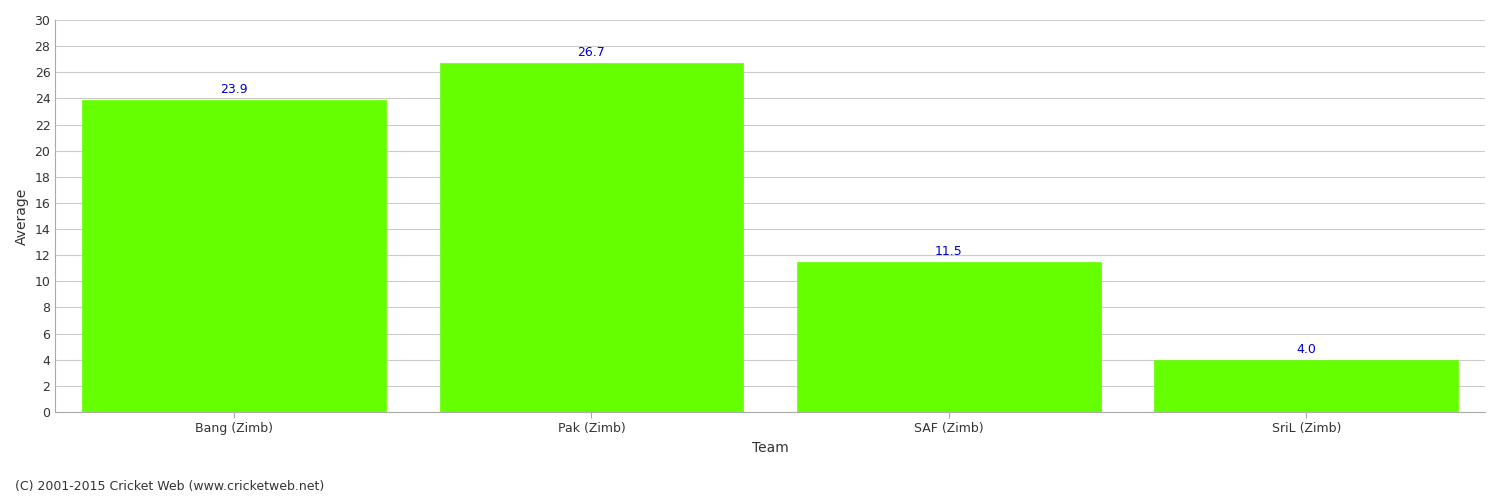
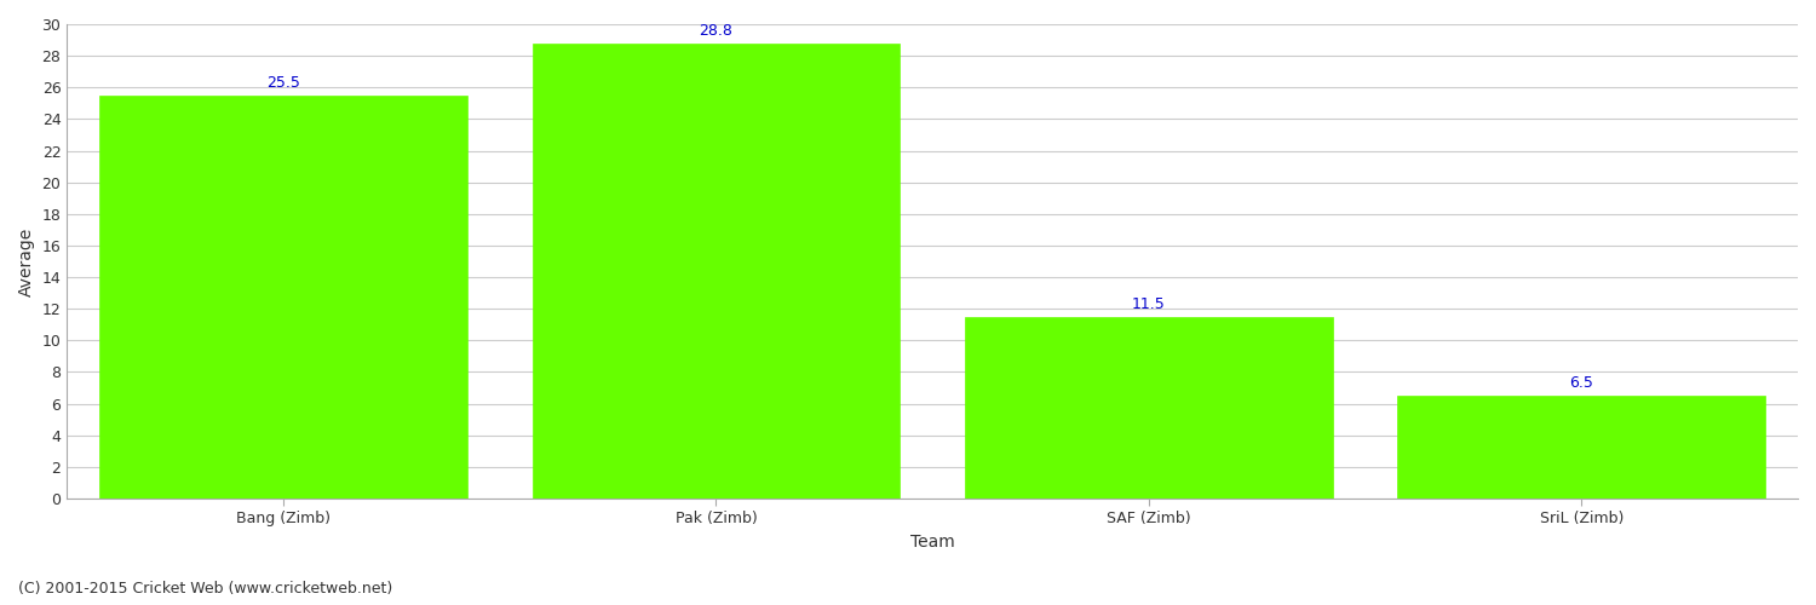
Bang (Zimb): 23.9 -> 25.5
Pak (Zimb): 26.7 -> 28.8
SriL (Zimb): 4.0 -> 6.5
